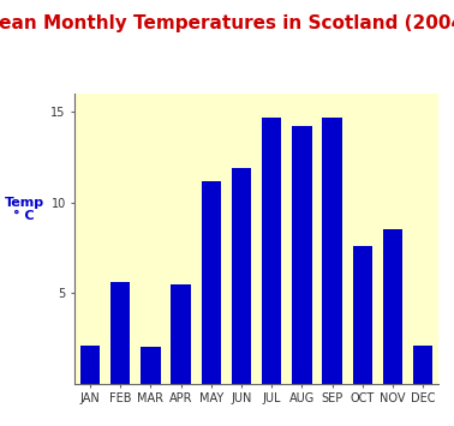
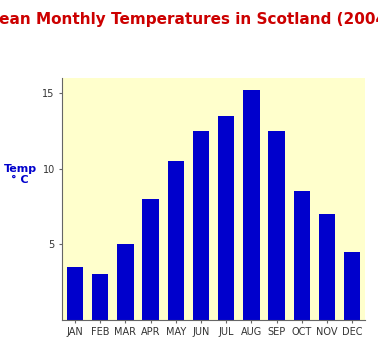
JAN: 2.1 -> 3.5
FEB: 5.6 -> 3.0
MAR: 2.0 -> 5.0
APR: 5.5 -> 8.0
MAY: 11.2 -> 10.5
JUN: 11.9 -> 12.5
JUL: 14.7 -> 13.5
AUG: 14.2 -> 15.2
SEP: 14.7 -> 12.5
OCT: 7.6 -> 8.5
NOV: 8.5 -> 7.0
DEC: 2.1 -> 4.5
